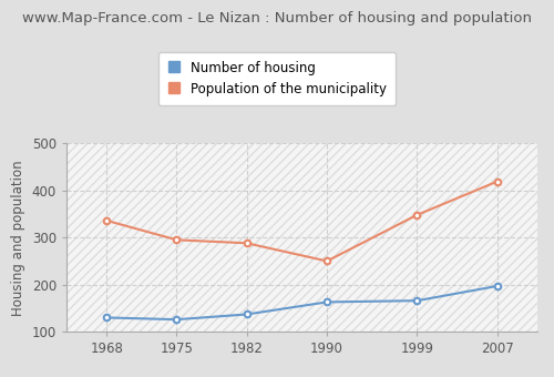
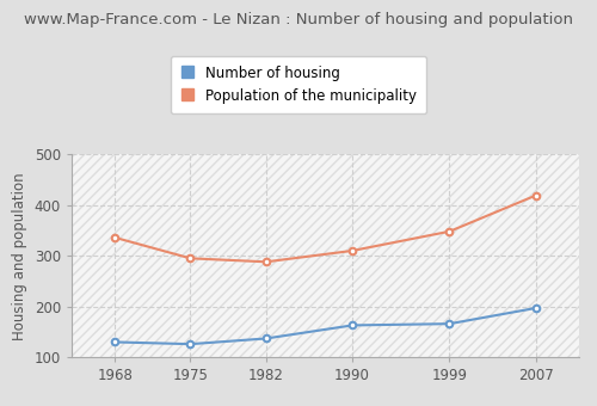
Population of the municipality/1990: 250 -> 310
